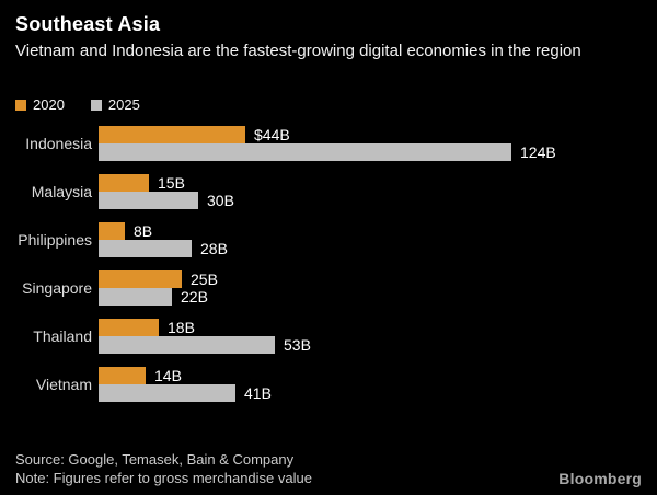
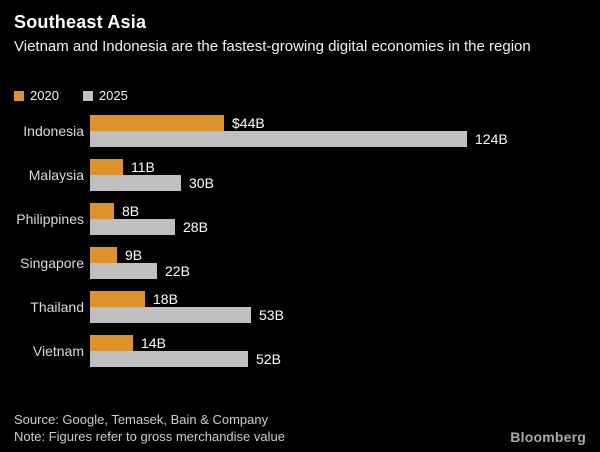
2020/Malaysia: 15B -> 11B
2020/Singapore: 25B -> 9B
2025/Vietnam: 41B -> 52B
